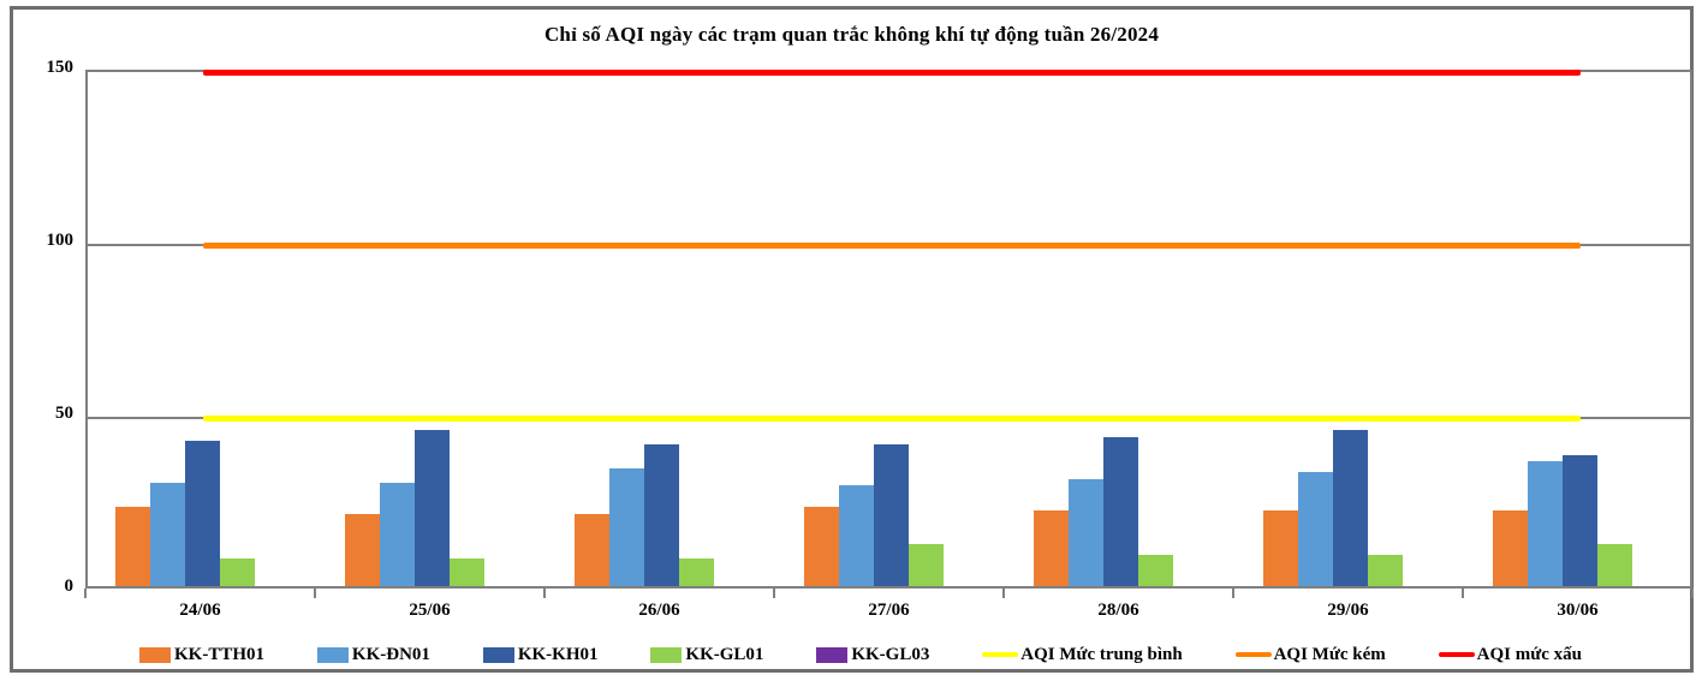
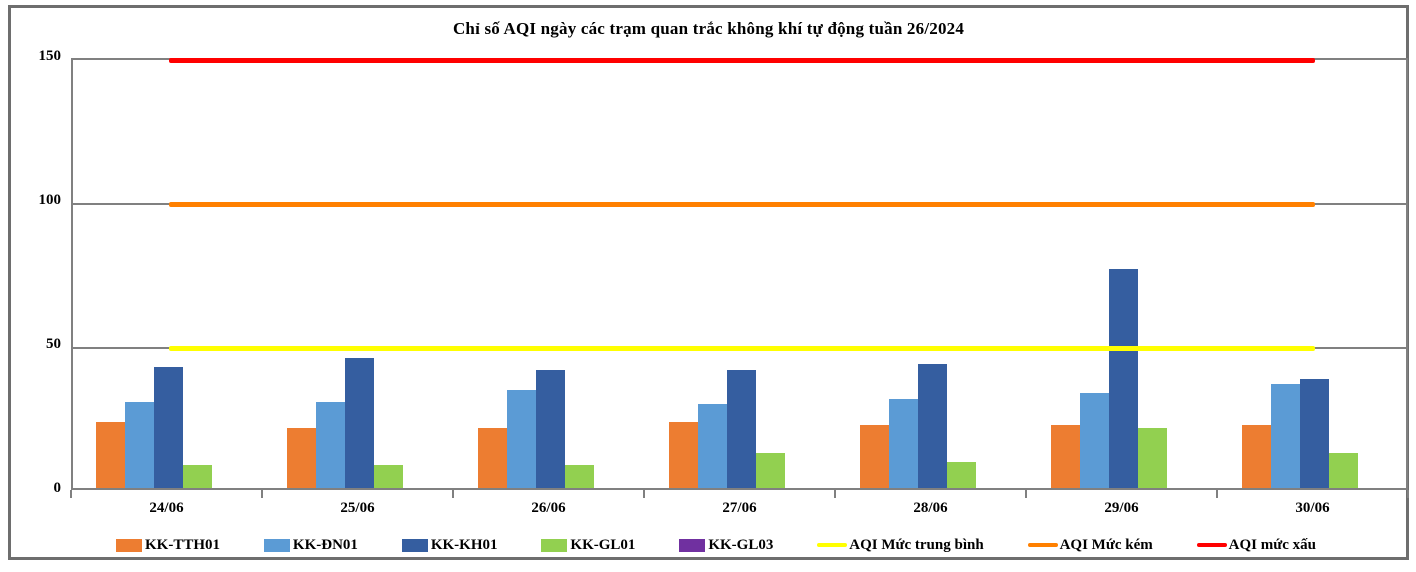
KK-KH01/29/06: 45 -> 76
KK-GL01/29/06: 9 -> 21
